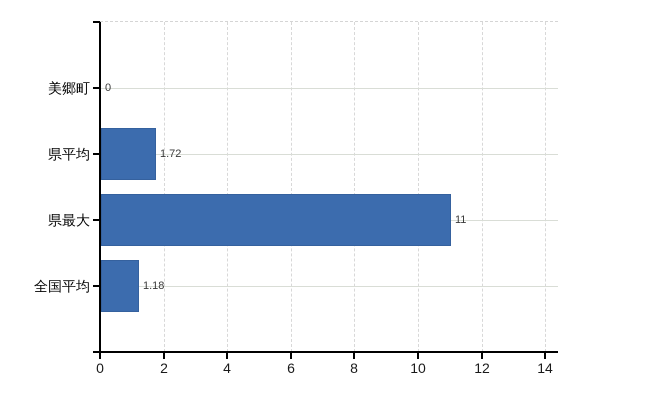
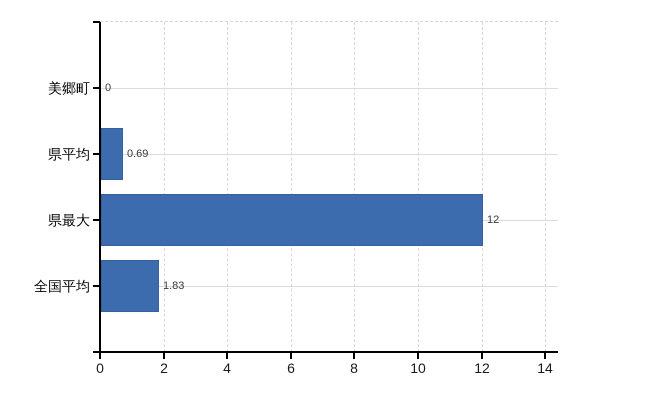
県平均: 1.72 -> 0.69
県最大: 11 -> 12
全国平均: 1.18 -> 1.83
